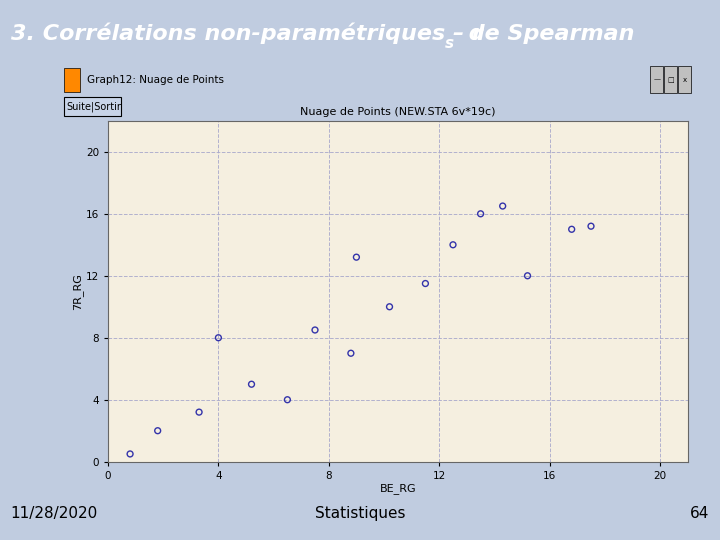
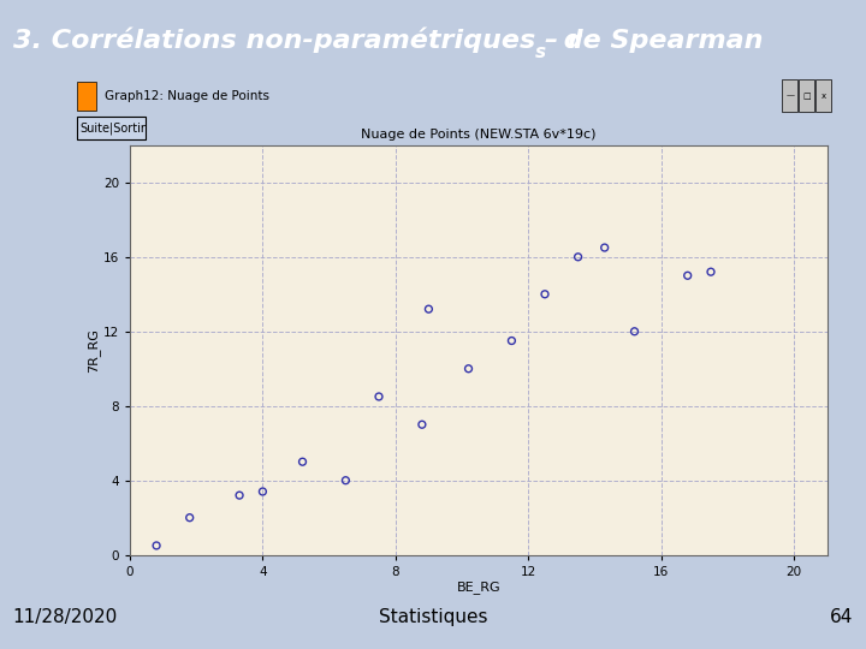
4: 8.0 -> 3.4
